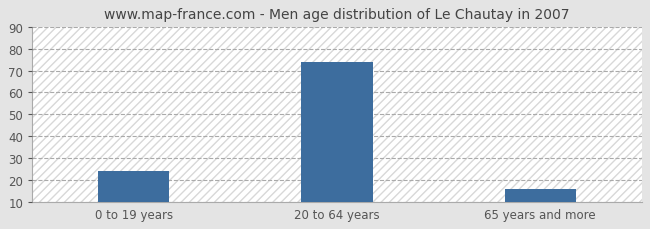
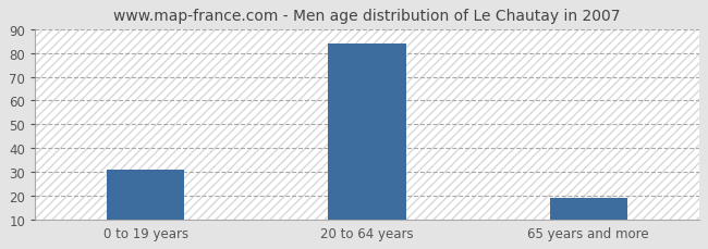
0 to 19 years: 24 -> 31
20 to 64 years: 74 -> 84
65 years and more: 16 -> 19
